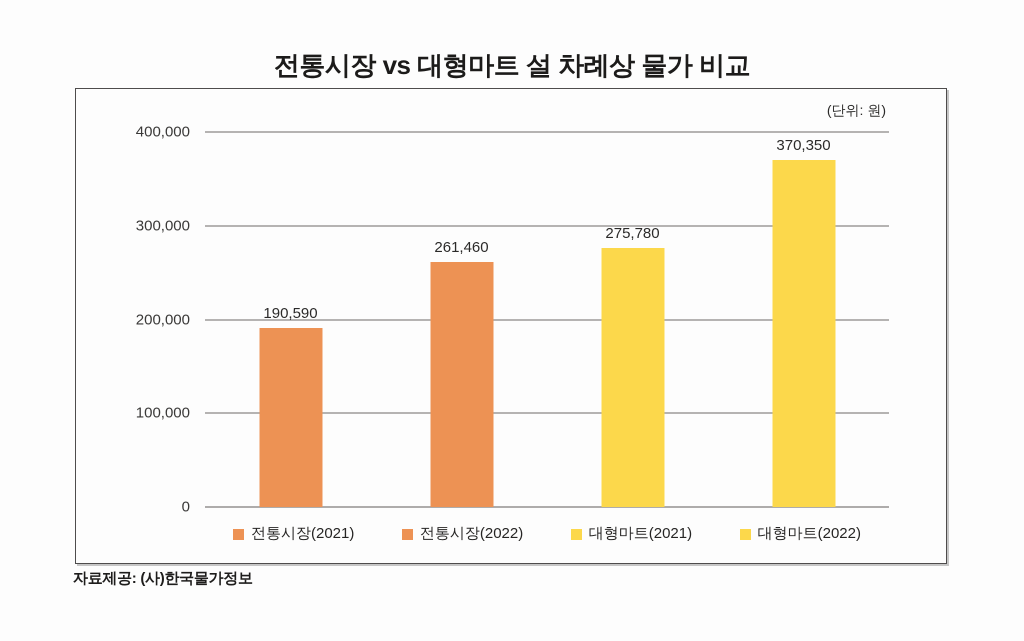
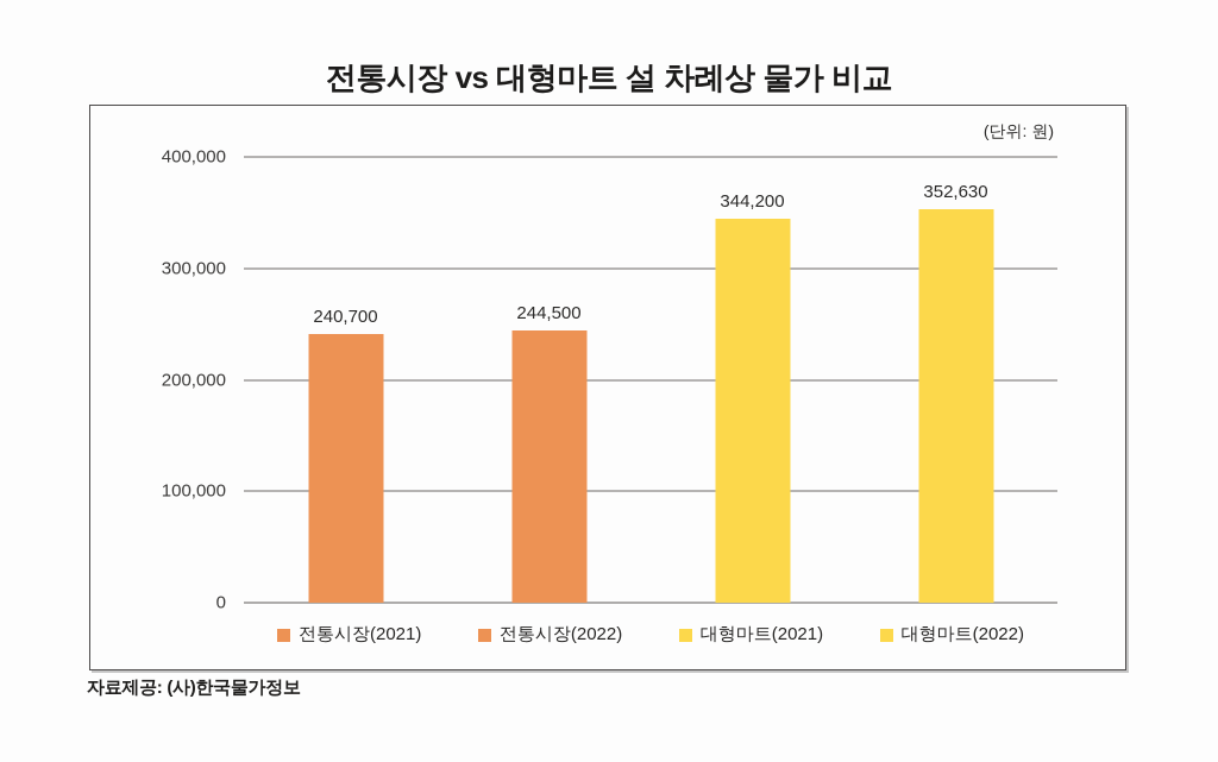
전통시장(2021): 190,590 -> 240,700
전통시장(2022): 261,460 -> 244,500
대형마트(2021): 275,780 -> 344,200
대형마트(2022): 370,350 -> 352,630
